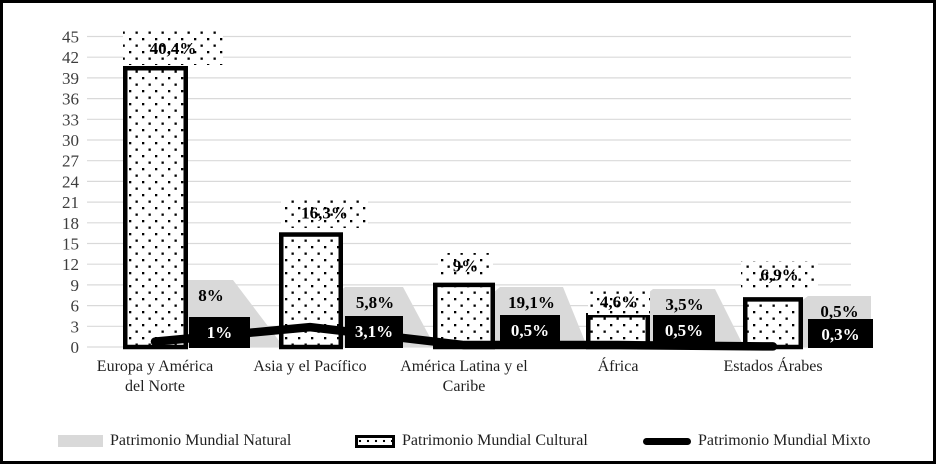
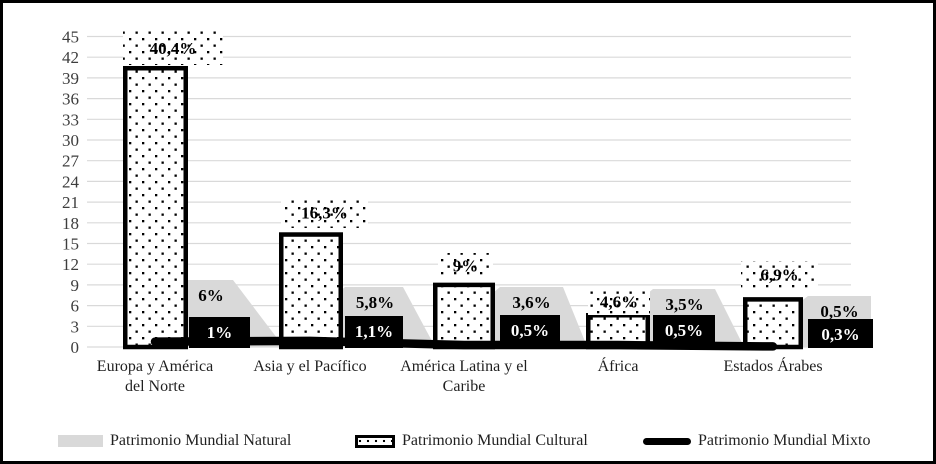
Patrimonio Mundial Natural/Europa y América del Norte: 8% -> 6%
Patrimonio Mundial Mixto/Asia y el Pacífico: 3,1% -> 1,1%
Patrimonio Mundial Natural/América Latina y el Caribe: 19,1% -> 3,6%
